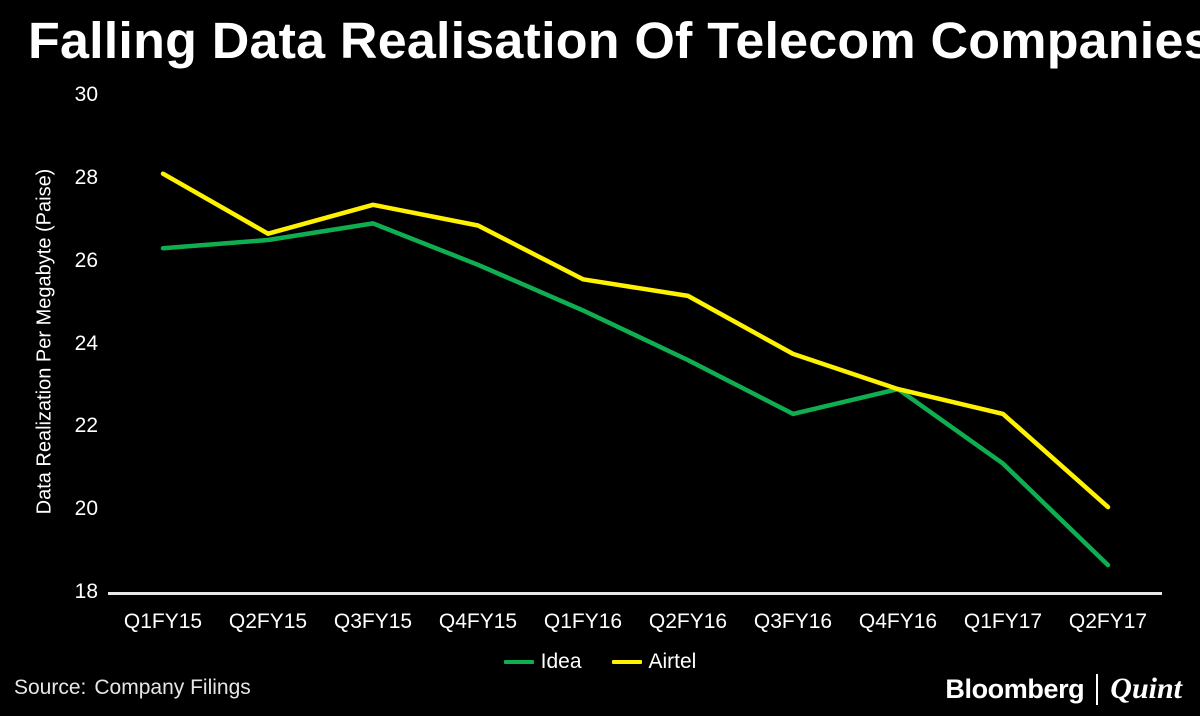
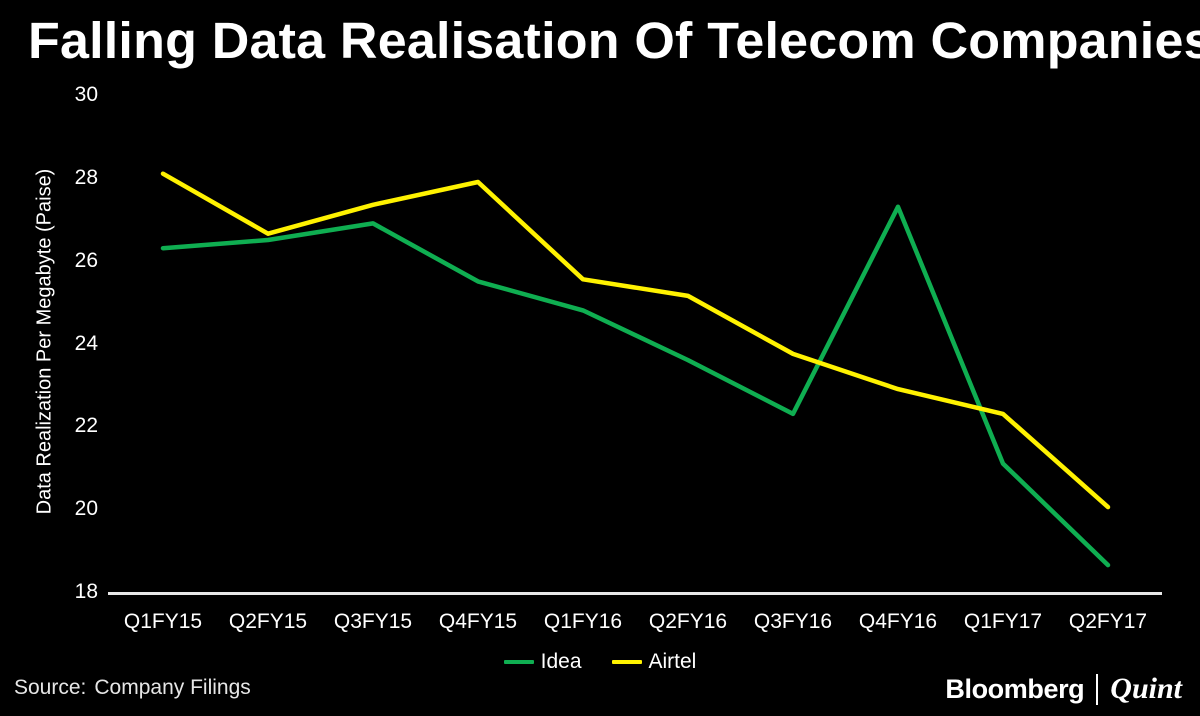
Idea/Q4FY15: 25.9 -> 25.5
Airtel/Q4FY15: 26.9 -> 27.9
Idea/Q4FY16: 22.9 -> 27.3
